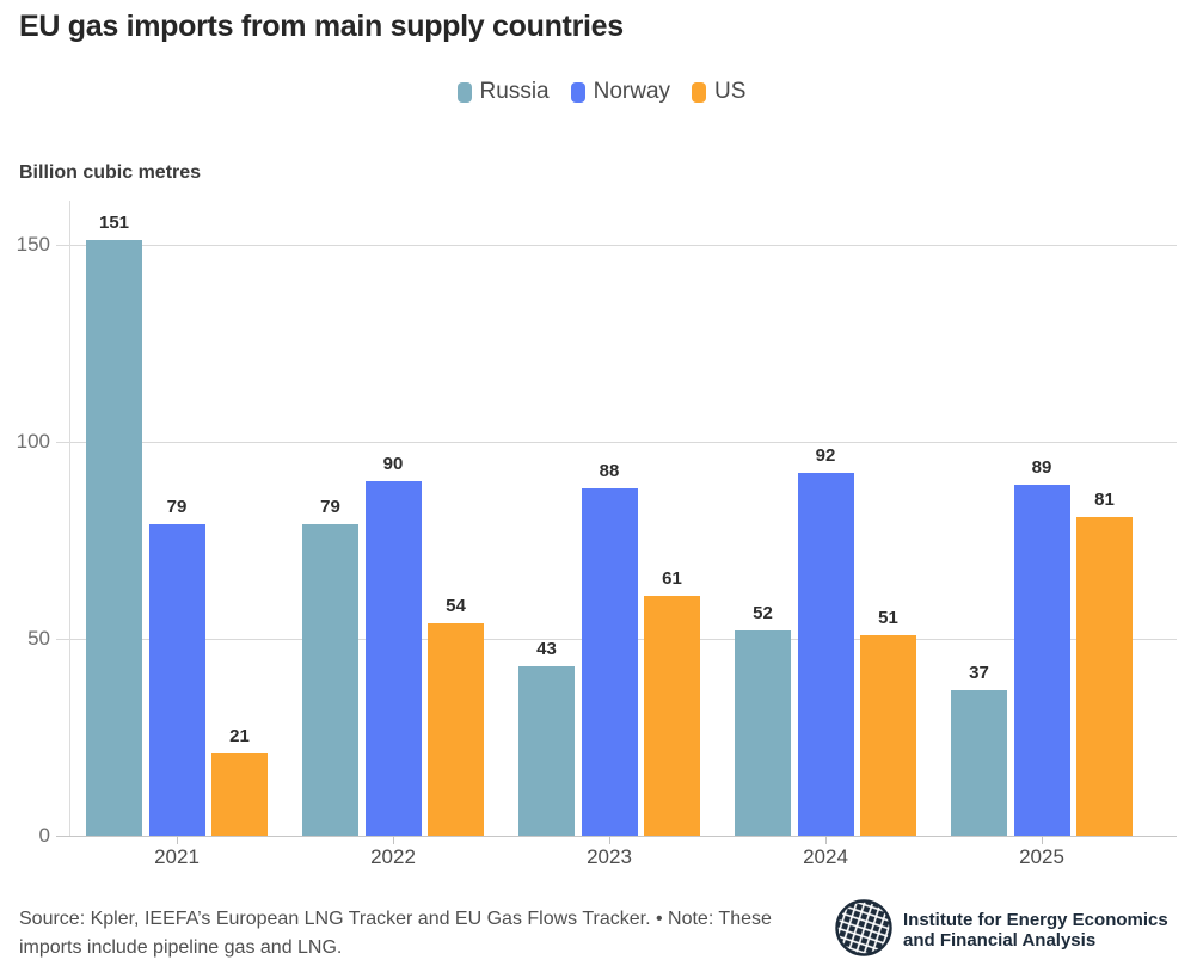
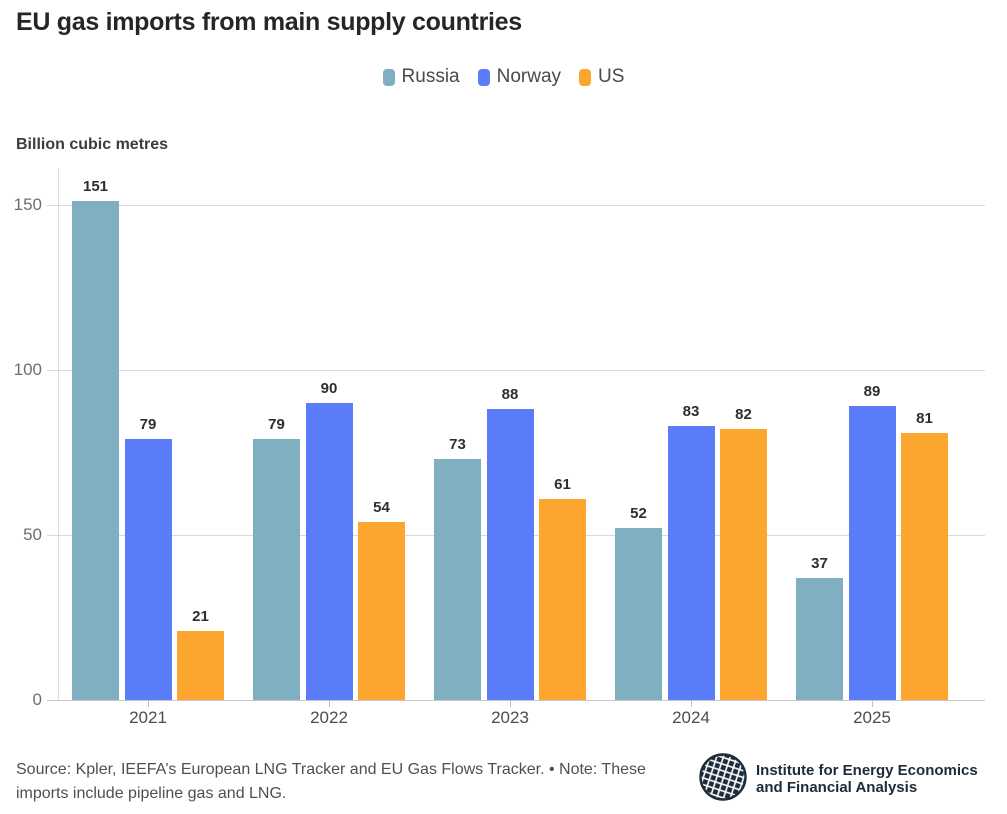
Russia/2023: 43 -> 73
Norway/2024: 92 -> 83
US/2024: 51 -> 82
